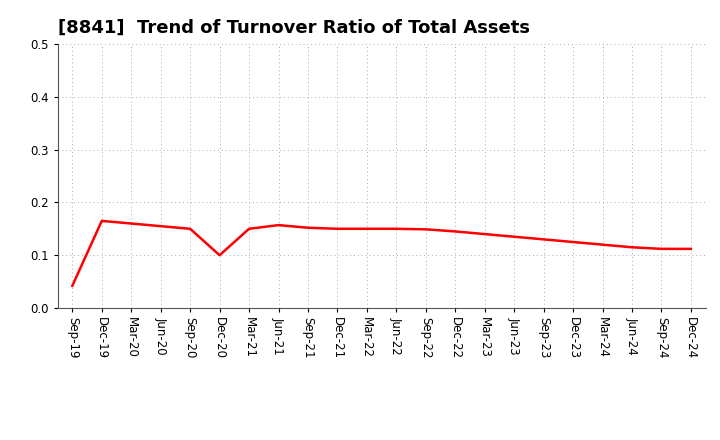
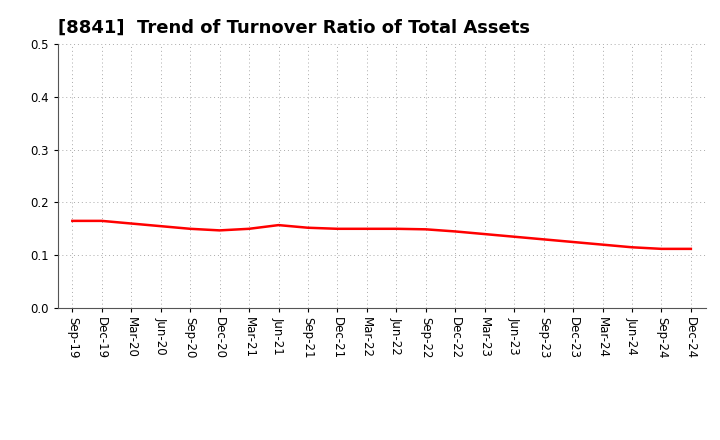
Sep-19: 0.042 -> 0.165
Dec-20: 0.100 -> 0.147
